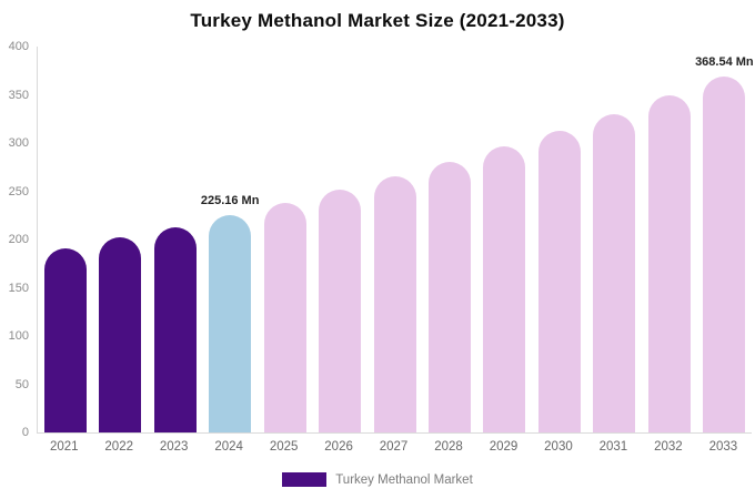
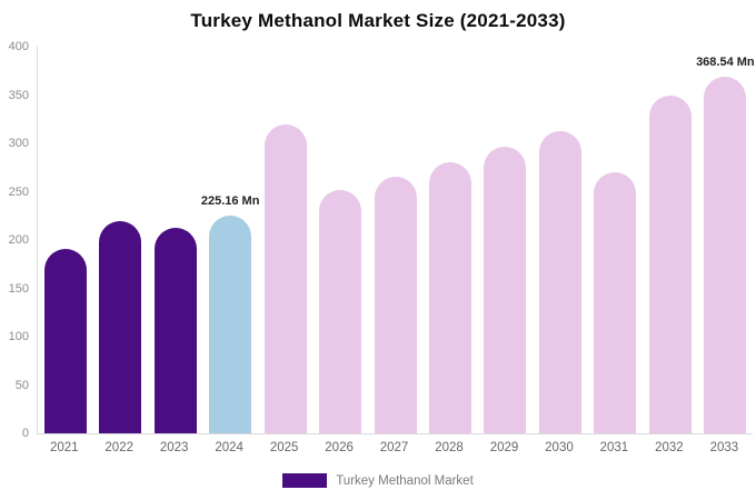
2022: 200 -> 220
2025: 240 -> 320
2031: 330 -> 270
